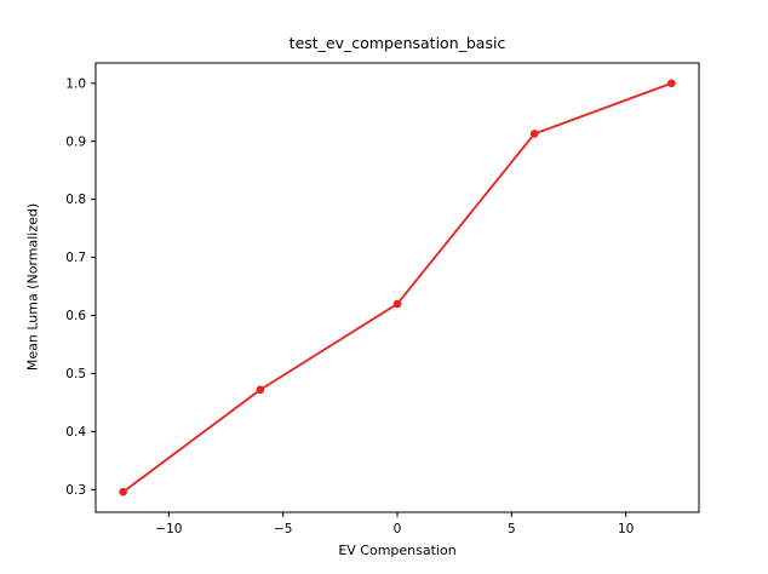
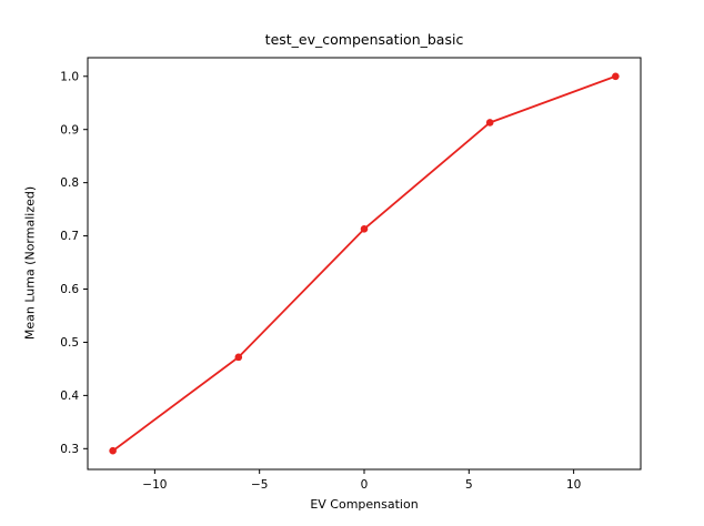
0: 0.62 -> 0.71
